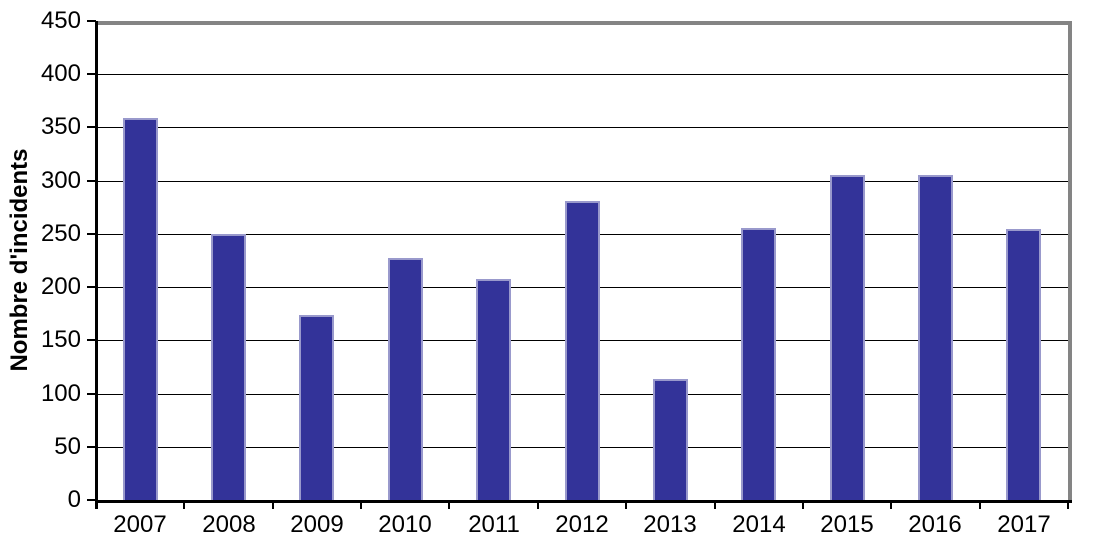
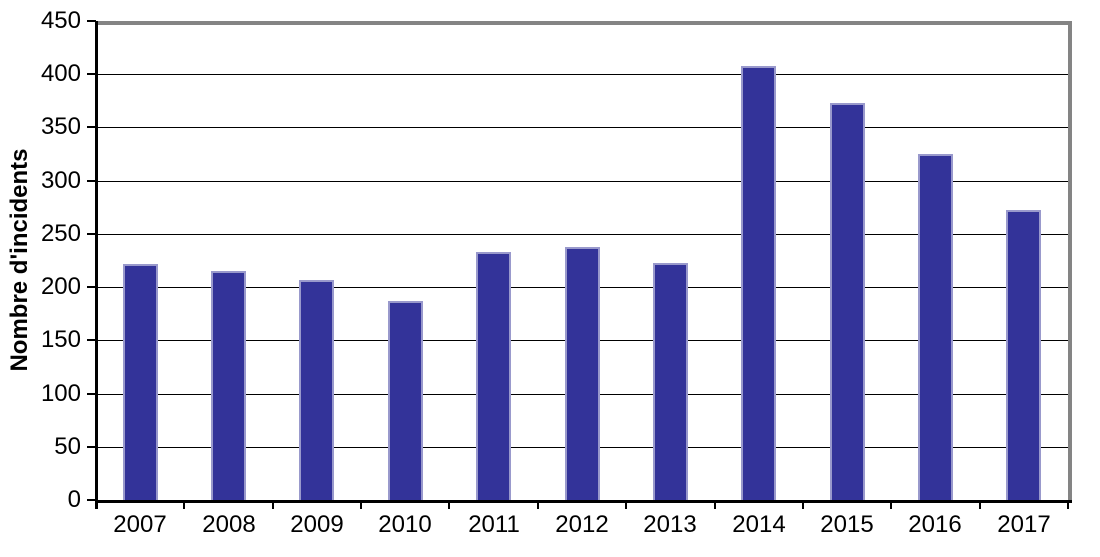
2007: 359 -> 222
2008: 250 -> 215
2009: 174 -> 207
2010: 227 -> 187
2011: 208 -> 233
2012: 281 -> 238
2013: 114 -> 223
2014: 256 -> 408
2015: 305 -> 373
2016: 305 -> 325
2017: 255 -> 272
